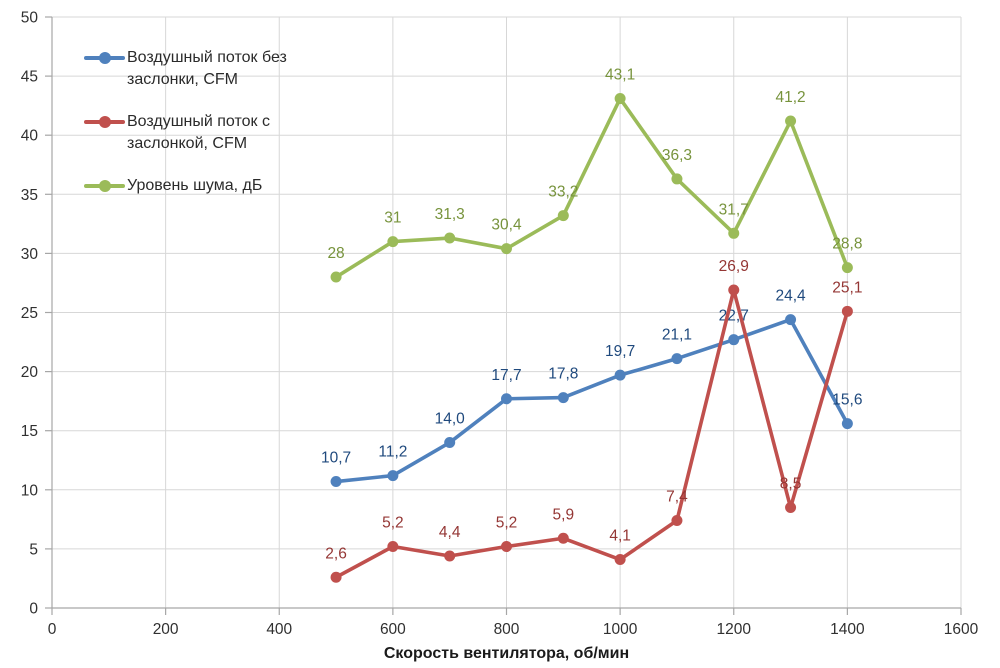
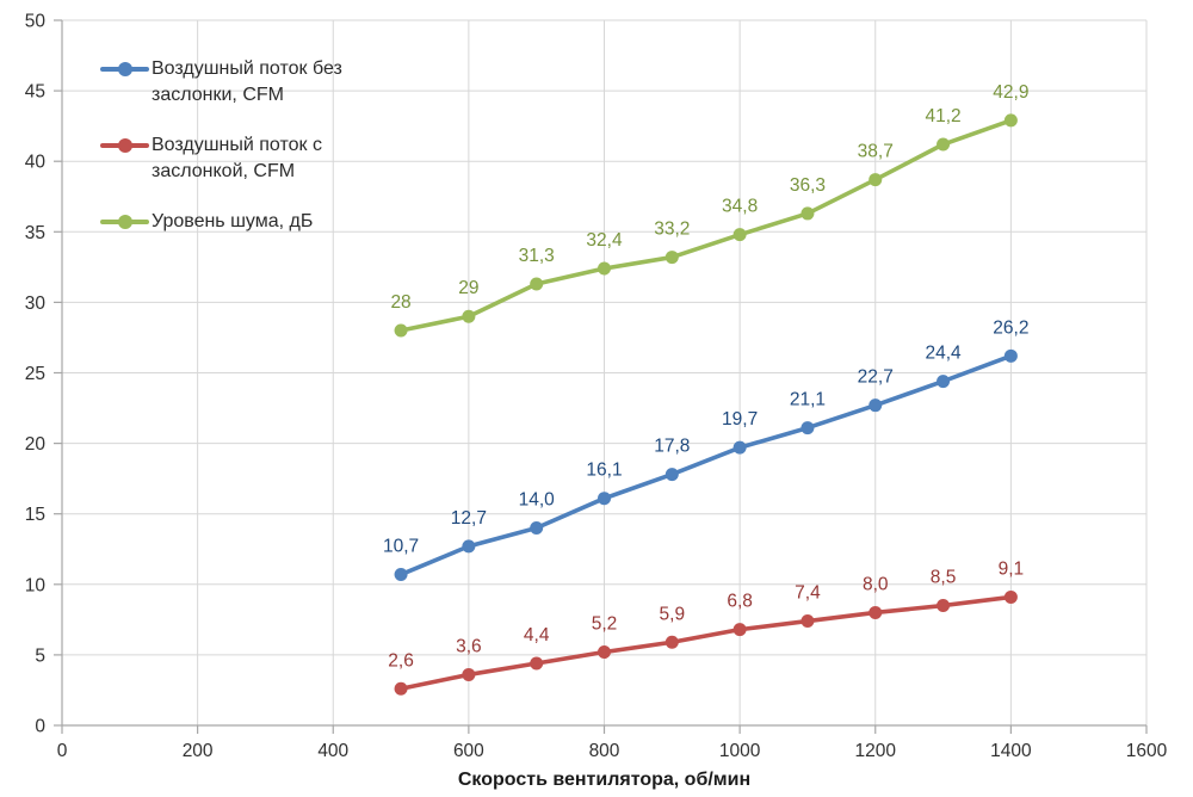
Воздушный поток без заслонки, CFM/600: 11,2 -> 12,7
Воздушный поток с заслонкой, CFM/600: 5,2 -> 3,6
Уровень шума, дБ/600: 31 -> 29
Воздушный поток без заслонки, CFM/800: 17,7 -> 16,1
Уровень шума, дБ/800: 30,4 -> 32,4
Воздушный поток с заслонкой, CFM/1000: 4,1 -> 6,8
Уровень шума, дБ/1000: 43,1 -> 34,8
Воздушный поток с заслонкой, CFM/1200: 26,9 -> 8,0
Уровень шума, дБ/1200: 31,7 -> 38,7
Воздушный поток без заслонки, CFM/1400: 15,6 -> 26,2
Воздушный поток с заслонкой, CFM/1400: 25,1 -> 9,1
Уровень шума, дБ/1400: 28,8 -> 42,9
